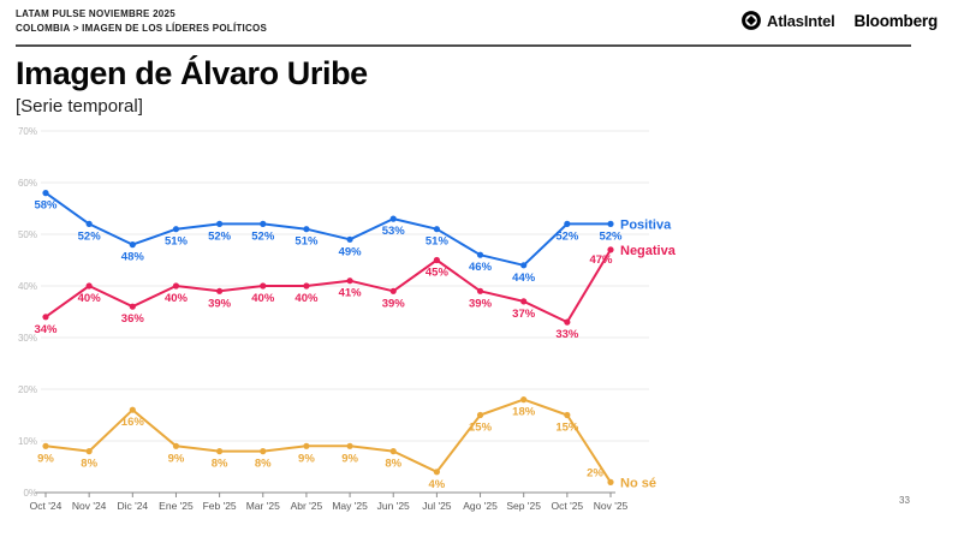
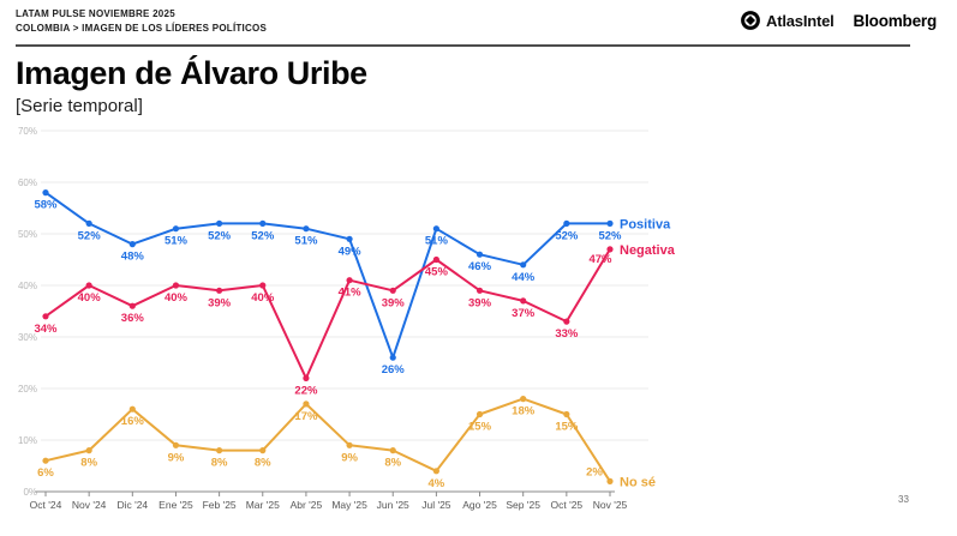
No sé/Oct '24: 9% -> 6%
Negativa/Abr '25: 40% -> 22%
No sé/Abr '25: 9% -> 17%
Positiva/Jun '25: 53% -> 26%
